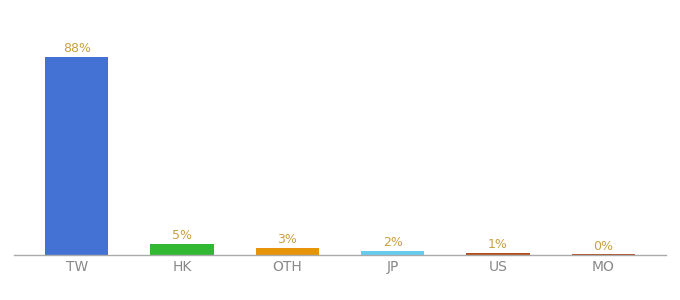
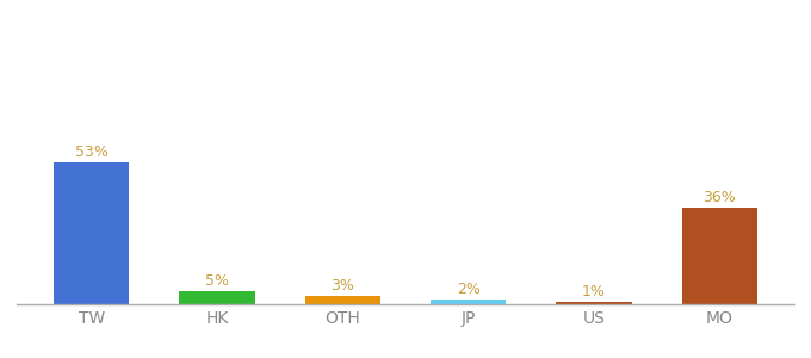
TW: 88% -> 53%
MO: 0% -> 36%
